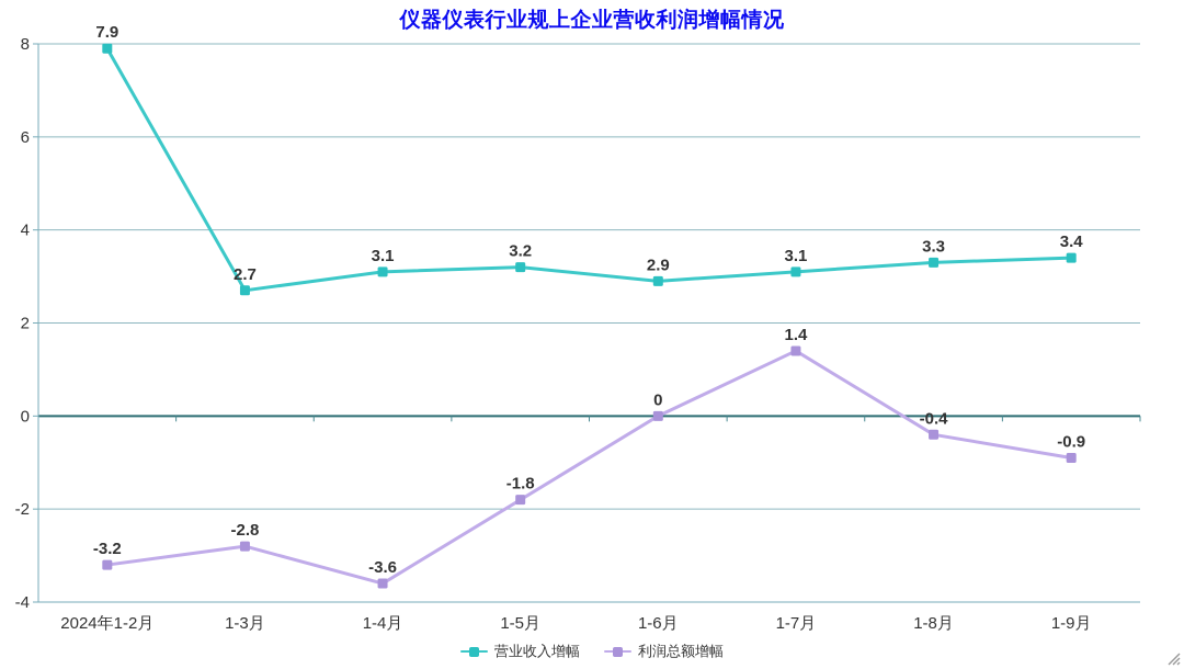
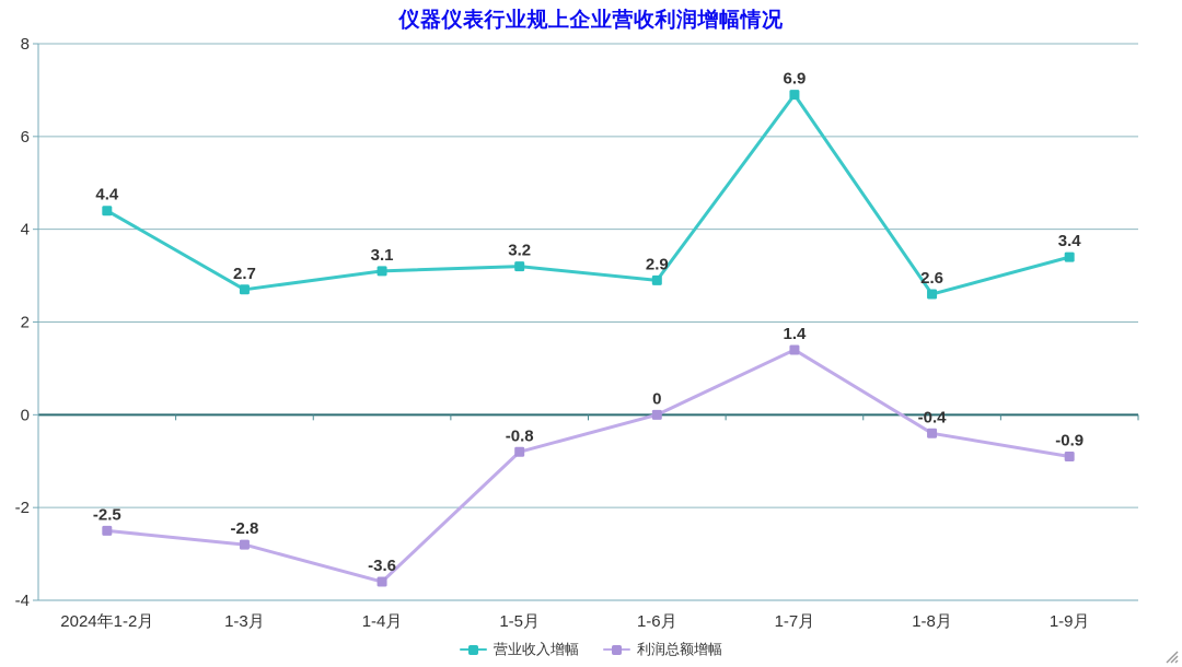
营业收入增幅/2024年1-2月: 7.9 -> 4.4
利润总额增幅/2024年1-2月: -3.2 -> -2.5
利润总额增幅/1-5月: -1.8 -> -0.8
营业收入增幅/1-7月: 3.1 -> 6.9
营业收入增幅/1-8月: 3.3 -> 2.6
